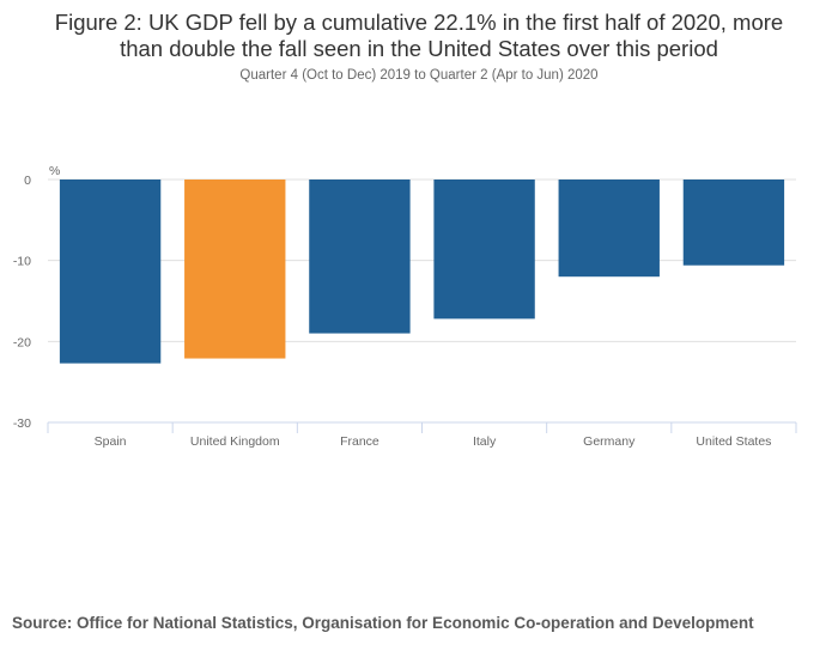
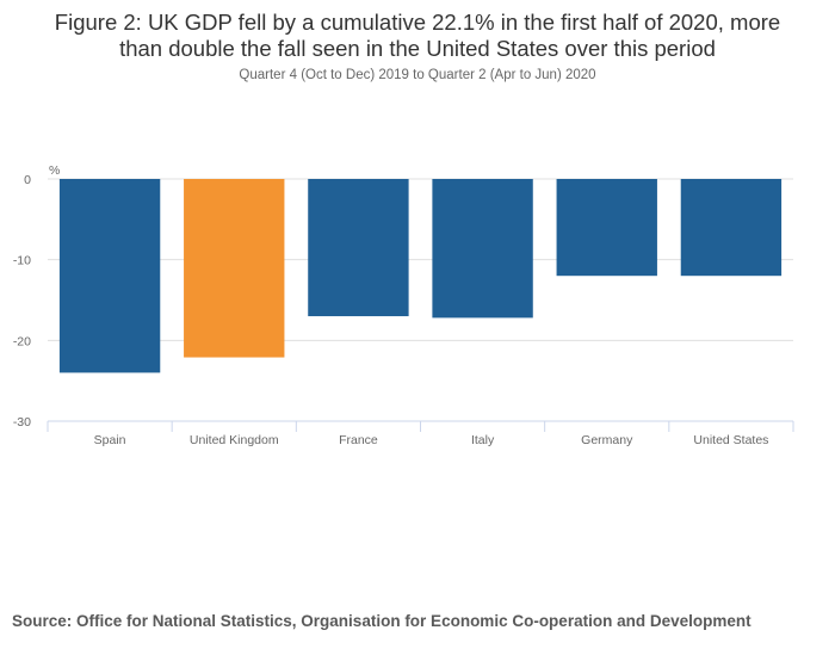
Spain: -23 -> -24
France: -19 -> -17
United States: -11 -> -12
